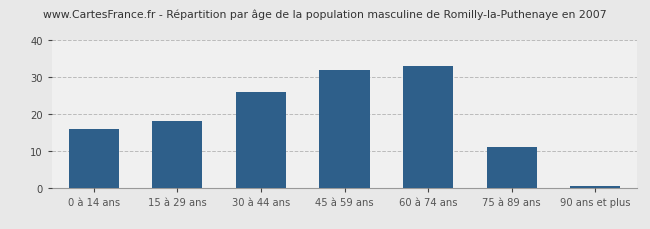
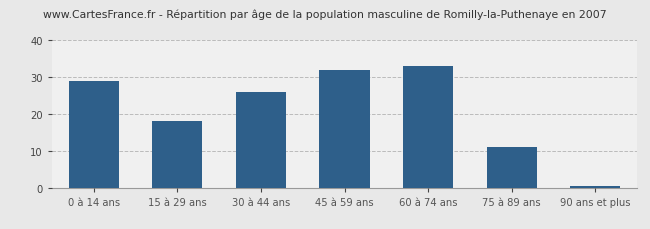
0 à 14 ans: 16.0 -> 29.0
